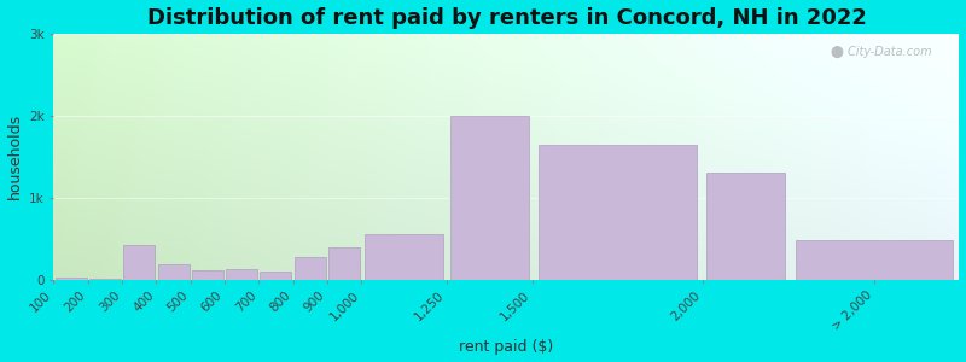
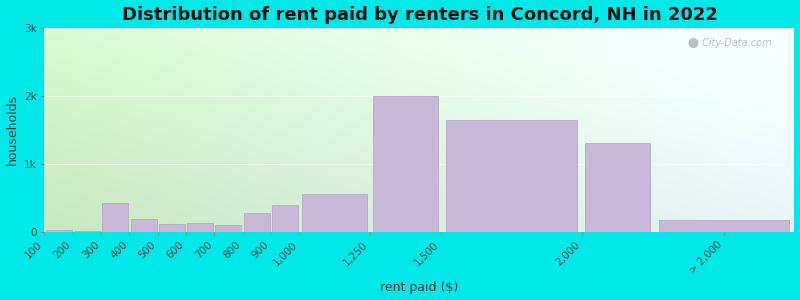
> 2,000: 0.49k -> 0.18k
